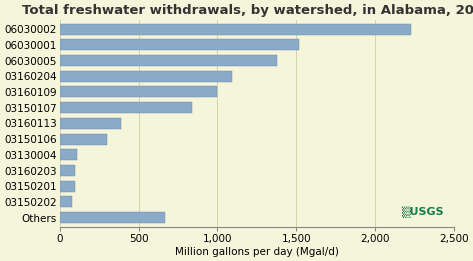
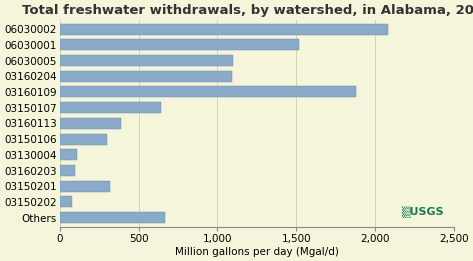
06030002: 2,230 -> 2,080
06030005: 1,380 -> 1,100
03160109: 1,000 -> 1,880
03150107: 840 -> 640
03150201: 100 -> 320
